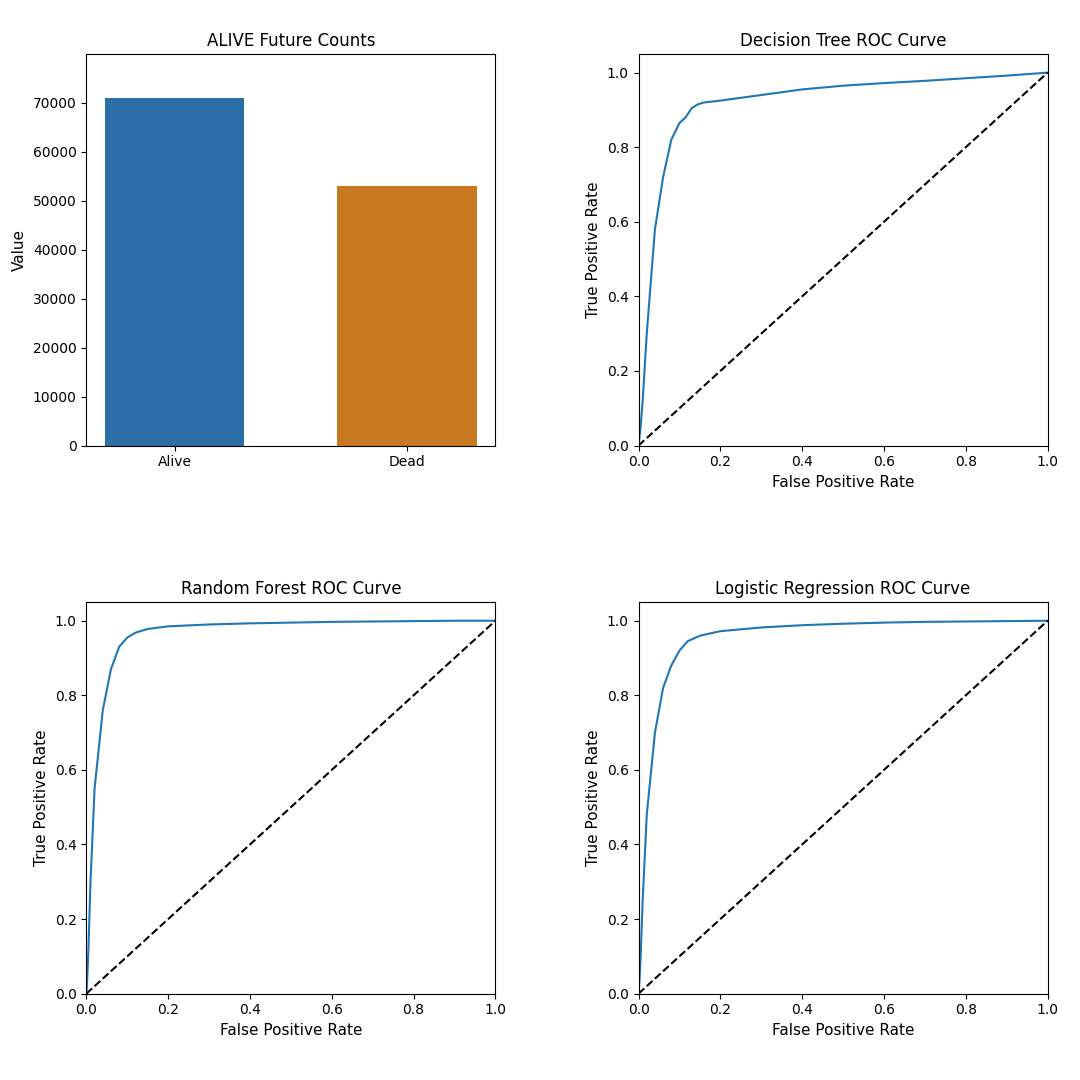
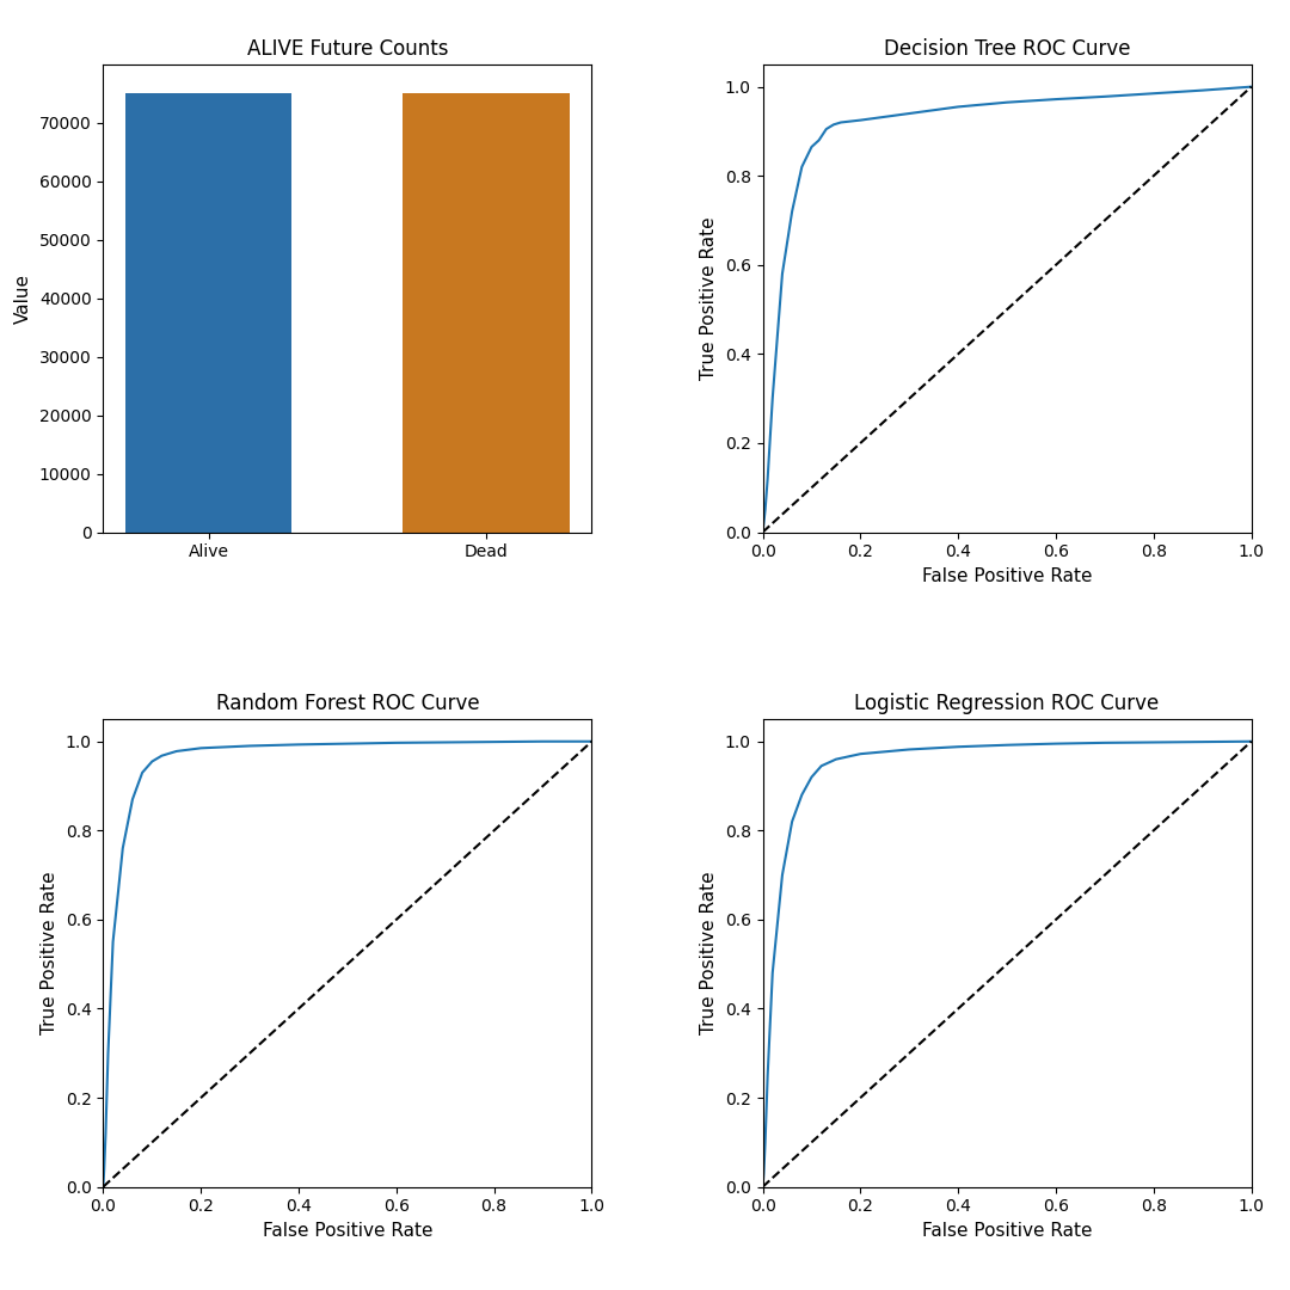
ALIVE Future Counts/Alive: 71000 -> 75000
ALIVE Future Counts/Dead: 53000 -> 75000
